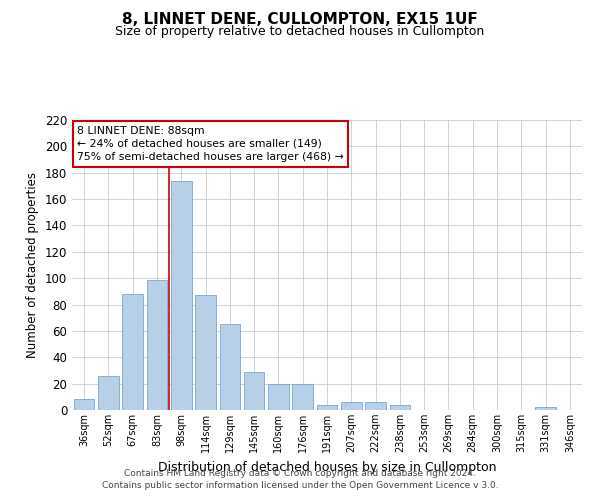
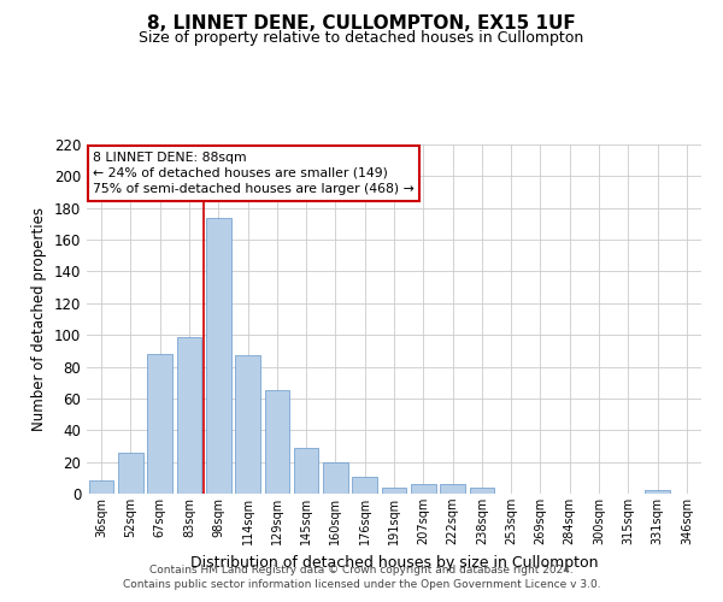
176sqm: 20 -> 11
